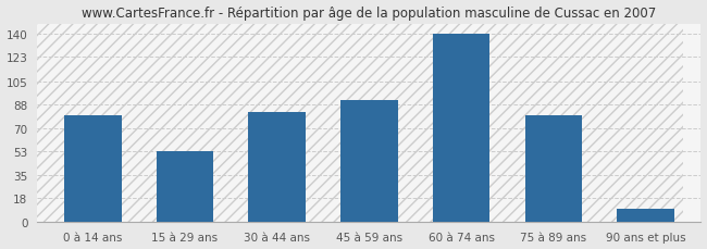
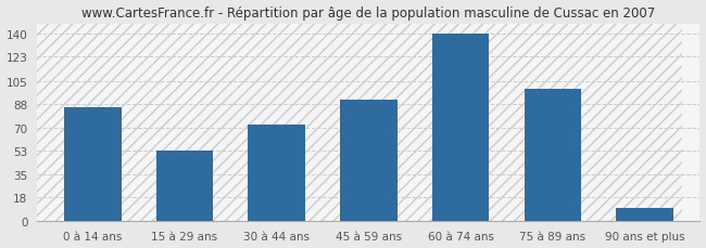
0 à 14 ans: 80 -> 85
30 à 44 ans: 82 -> 72
75 à 89 ans: 80 -> 99
